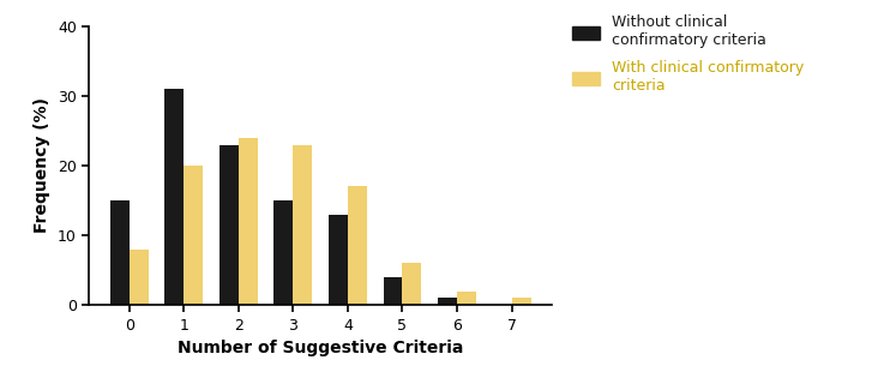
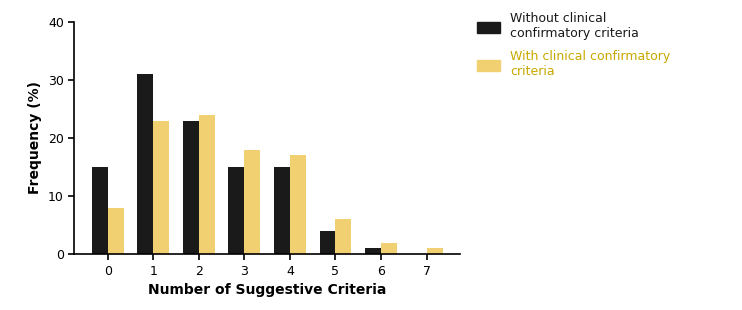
With clinical confirmatory criteria/1: 20 -> 23
With clinical confirmatory criteria/3: 23 -> 18
Without clinical confirmatory criteria/4: 13 -> 15
